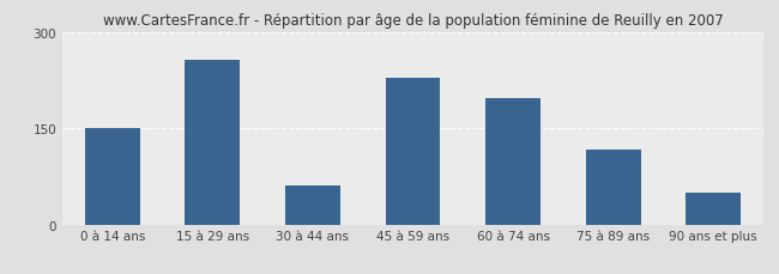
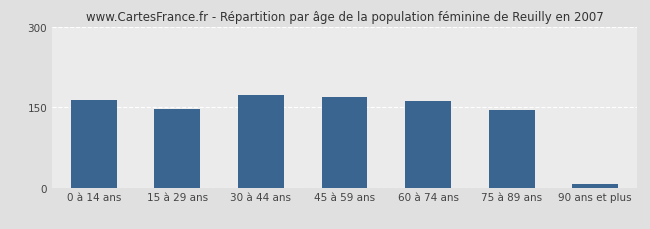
0 à 14 ans: 150 -> 163
15 à 29 ans: 256 -> 147
30 à 44 ans: 60 -> 172
45 à 59 ans: 228 -> 169
60 à 74 ans: 196 -> 161
75 à 89 ans: 116 -> 145
90 ans et plus: 50 -> 7
